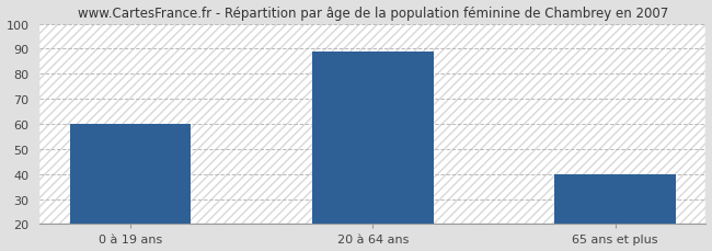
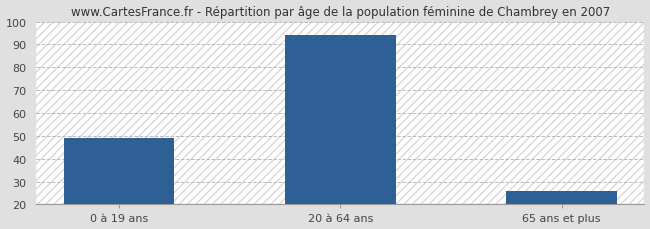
0 à 19 ans: 60 -> 49
20 à 64 ans: 89 -> 94
65 ans et plus: 40 -> 26
